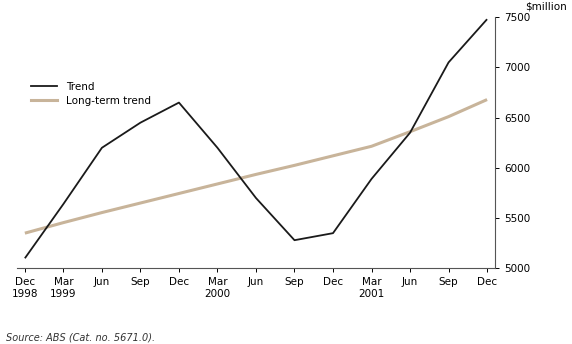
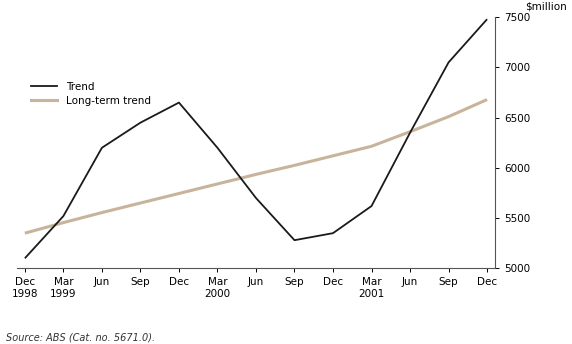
Trend/Mar 1999: 5640 -> 5520
Trend/Mar 2001: 5890 -> 5620
